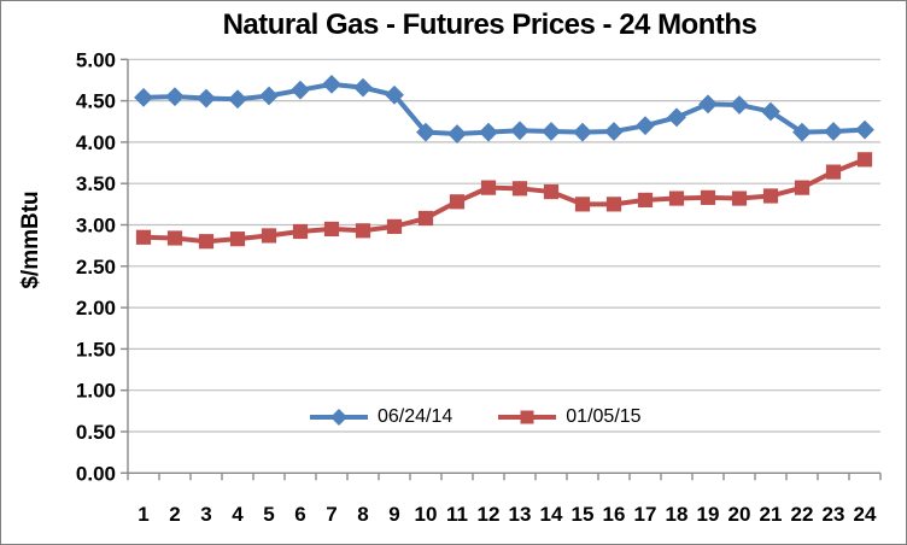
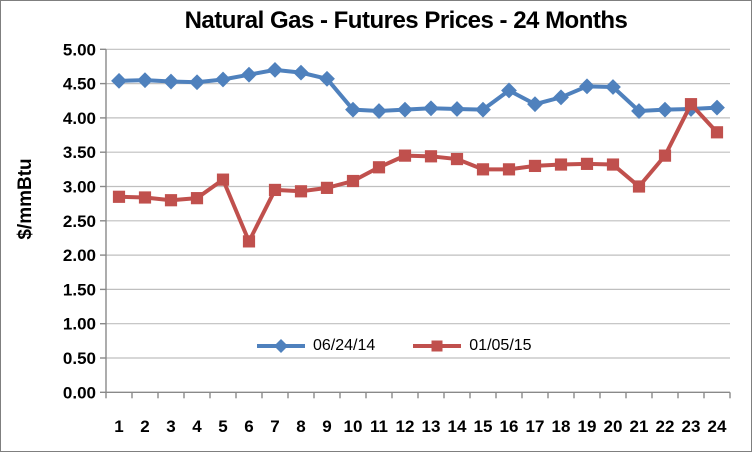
01/05/15/5: 2.9 -> 3.1
01/05/15/6: 2.9 -> 2.2
06/24/14/16: 4.1 -> 4.4
06/24/14/21: 4.4 -> 4.1
01/05/15/21: 3.4 -> 3.0
01/05/15/23: 3.6 -> 4.2
